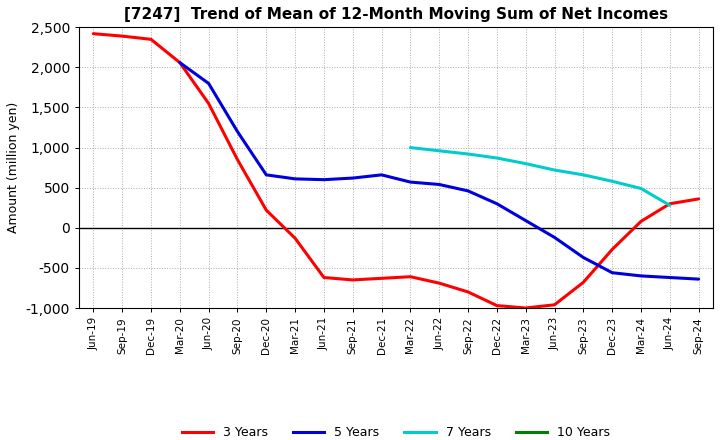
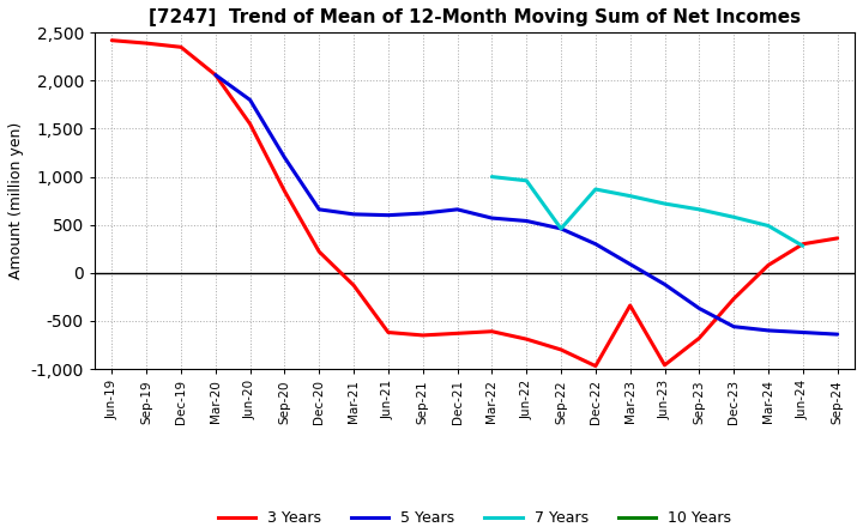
7 Years/Sep-22: 920 -> 460
3 Years/Mar-23: -1,000 -> -340
